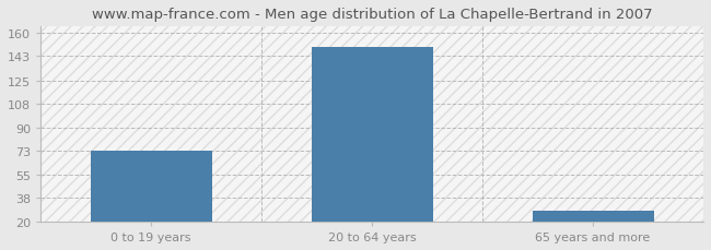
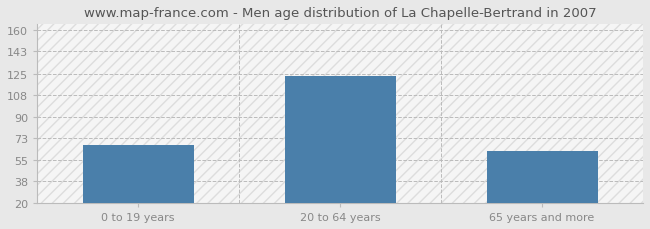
0 to 19 years: 73 -> 67
20 to 64 years: 150 -> 123
65 years and more: 28 -> 62
